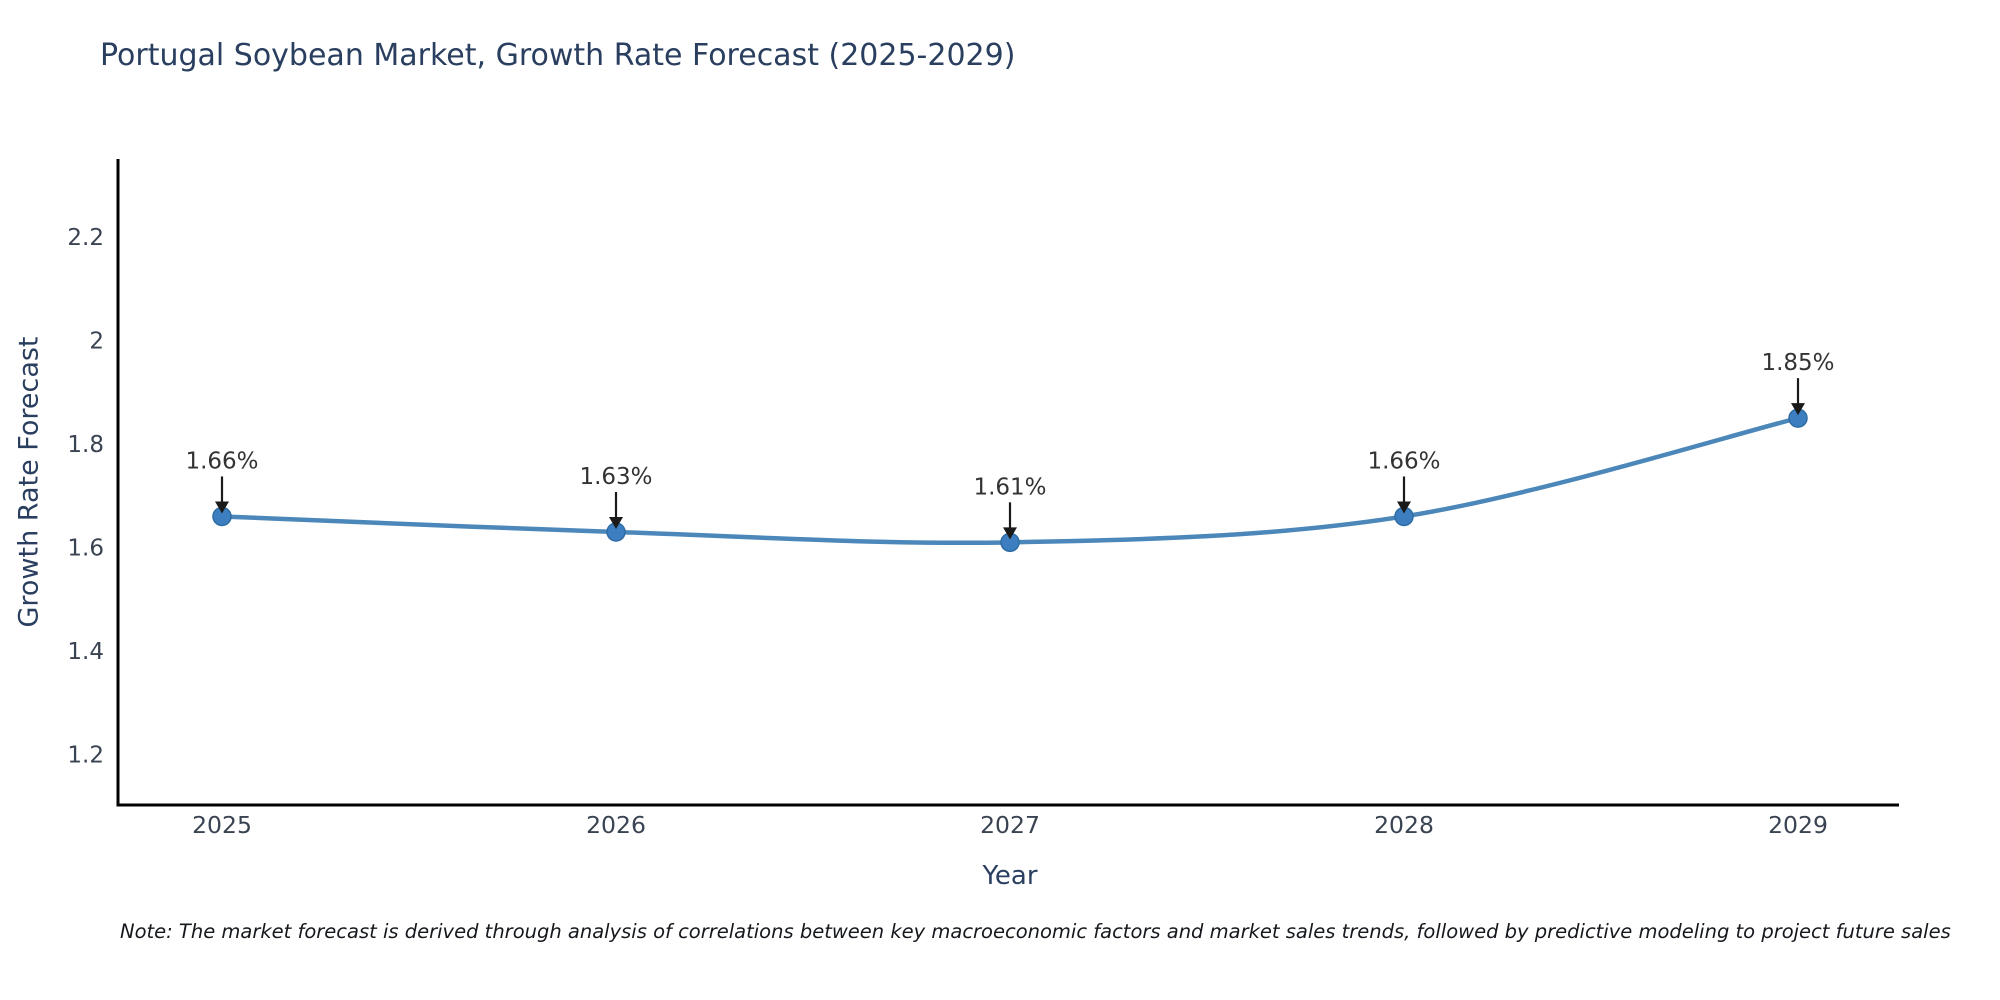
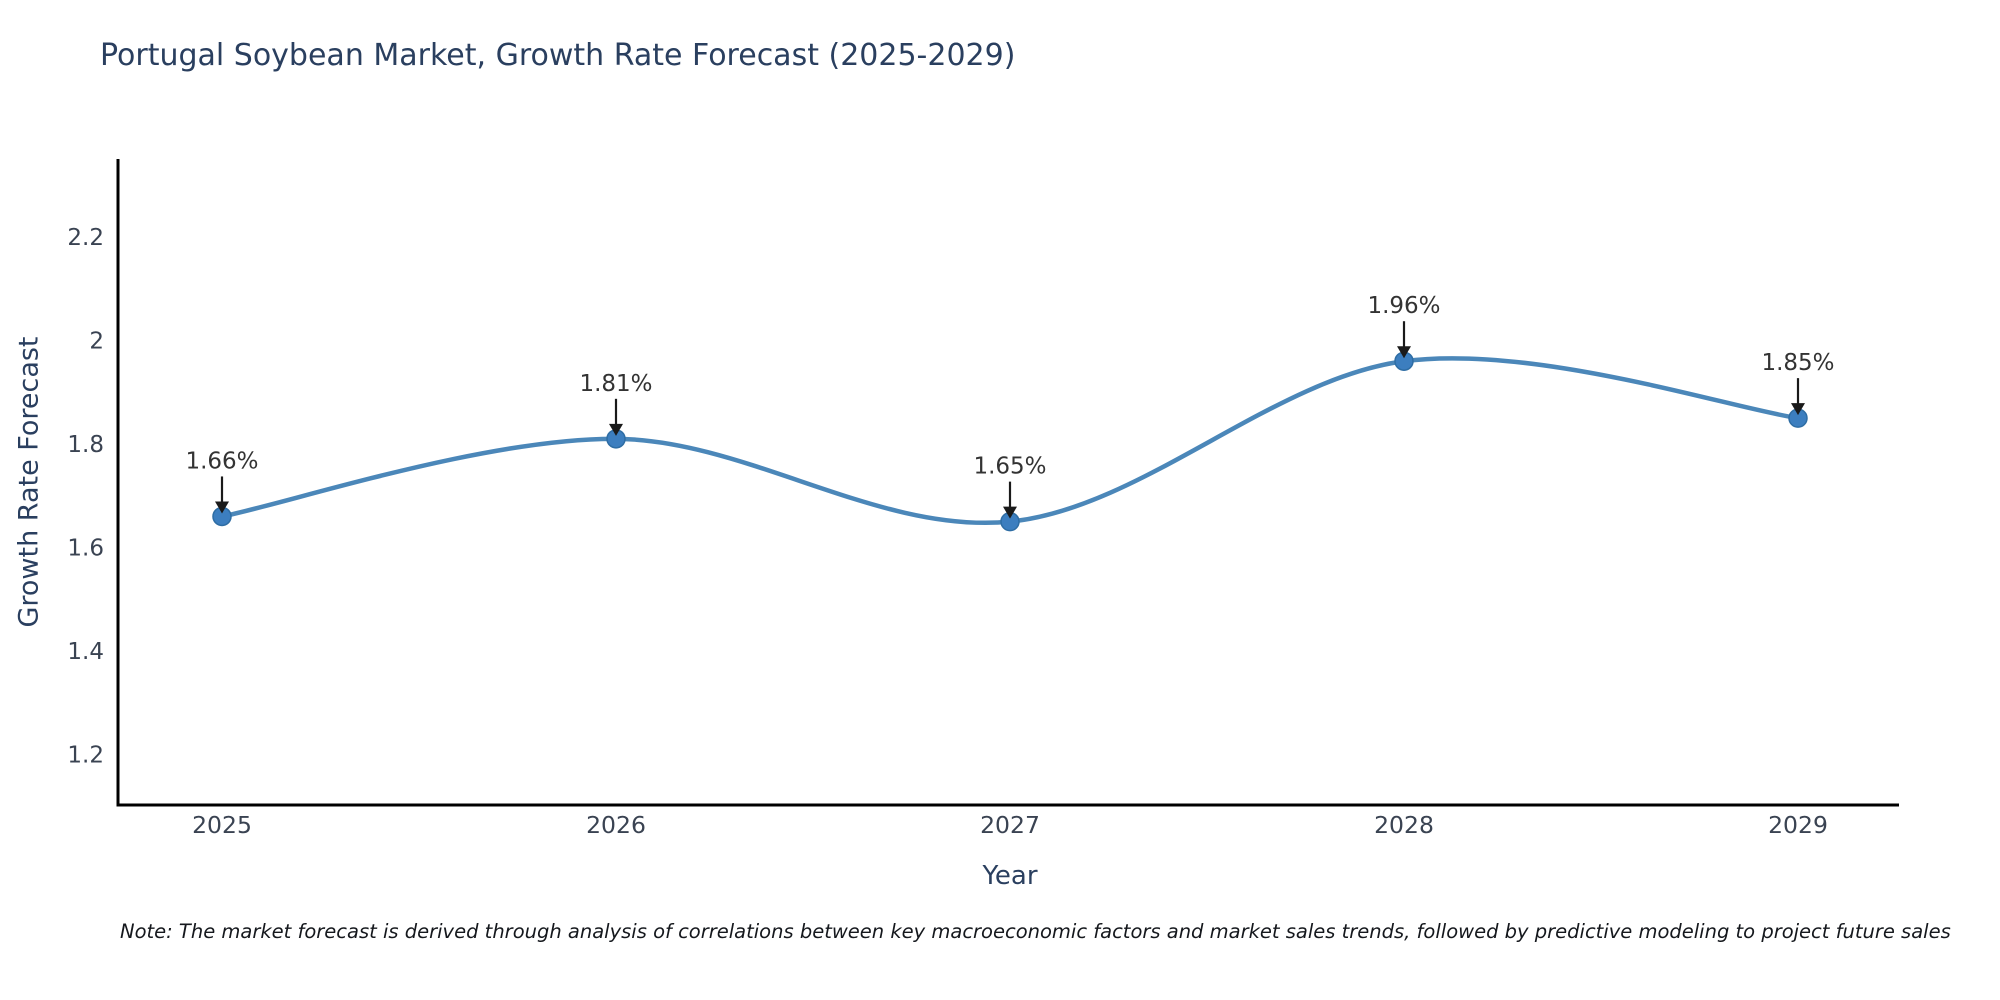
2026: 1.63% -> 1.81%
2027: 1.61% -> 1.65%
2028: 1.66% -> 1.96%
